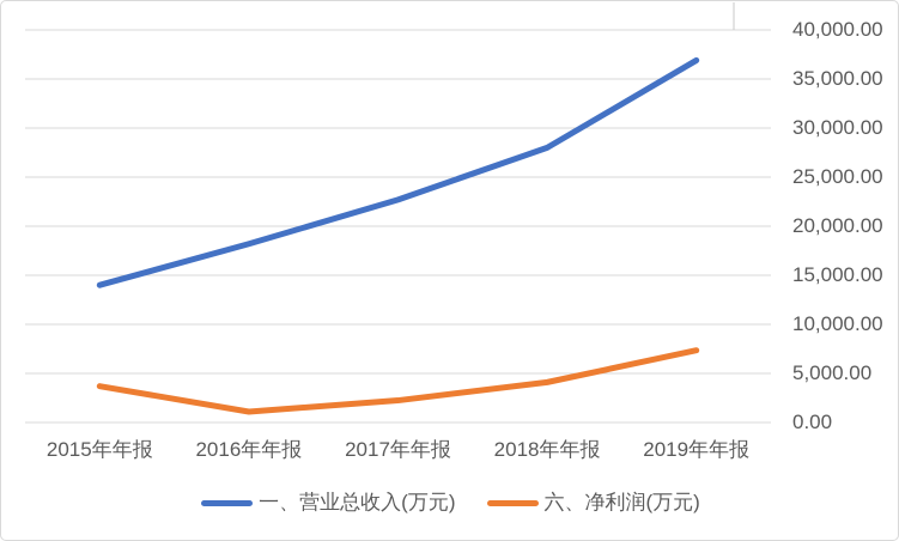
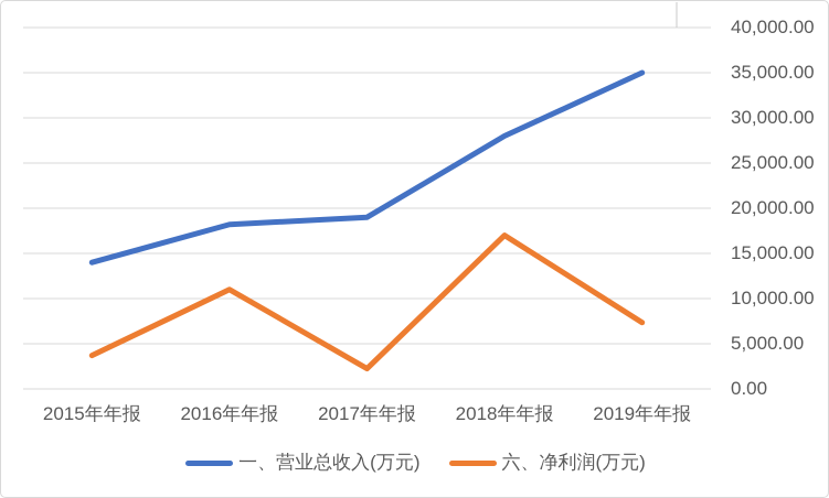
六、净利润(万元)/2016年年报: 1000 -> 11000
一、营业总收入(万元)/2017年年报: 23000 -> 19000
六、净利润(万元)/2018年年报: 4000 -> 17000
一、营业总收入(万元)/2019年年报: 37000 -> 35000
